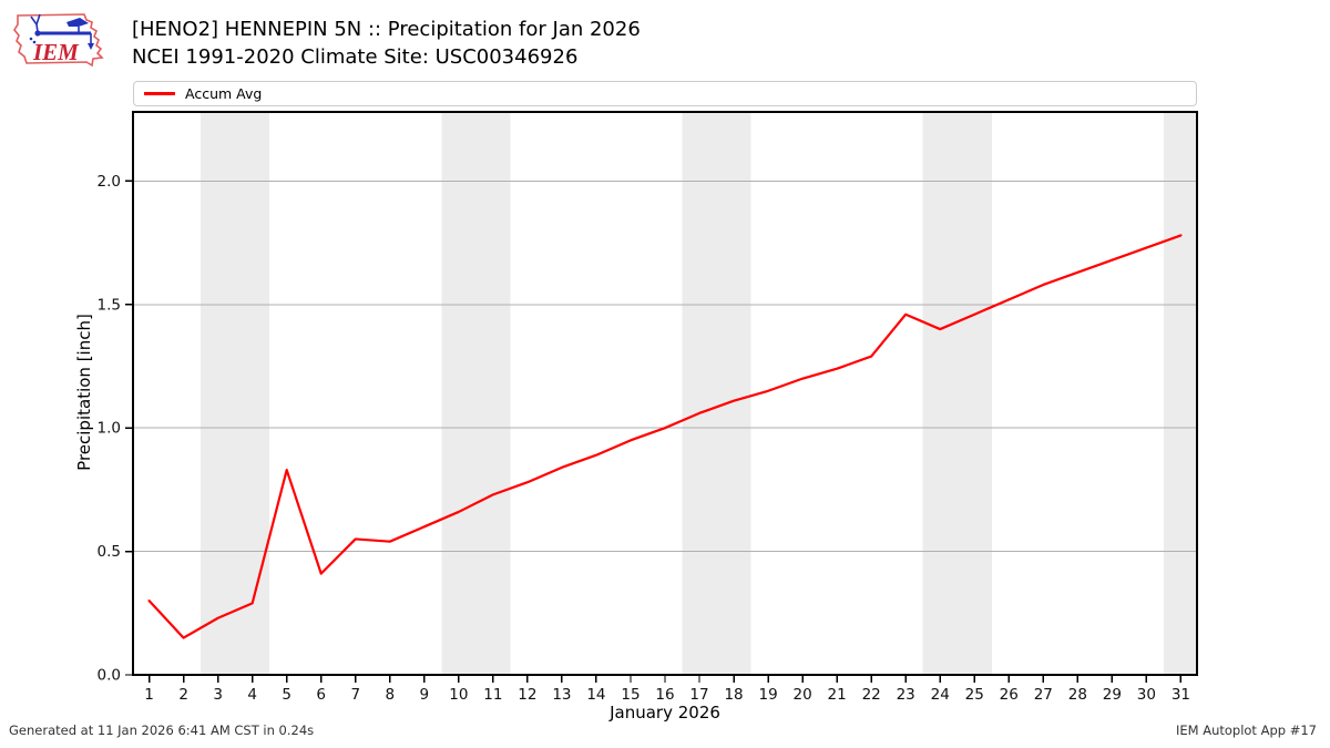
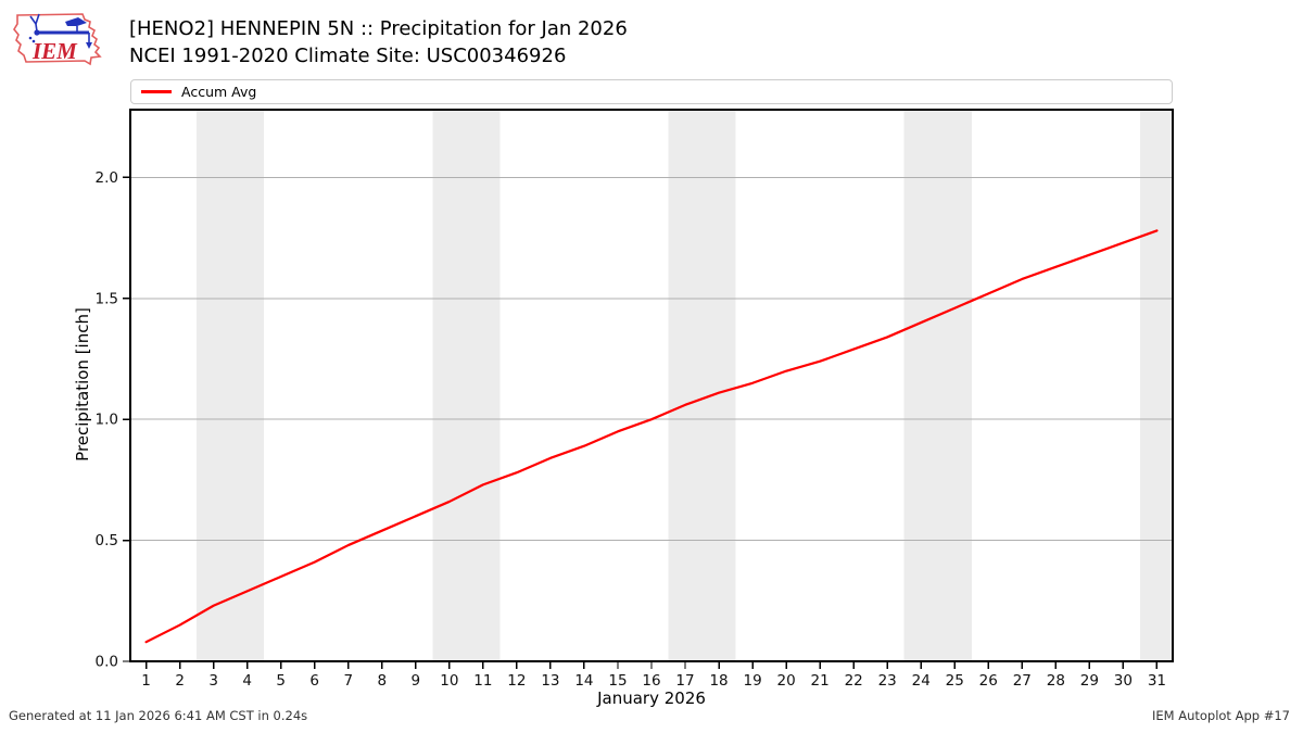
1: 0.30 -> 0.08
5: 0.83 -> 0.35
7: 0.55 -> 0.48
23: 1.46 -> 1.34
